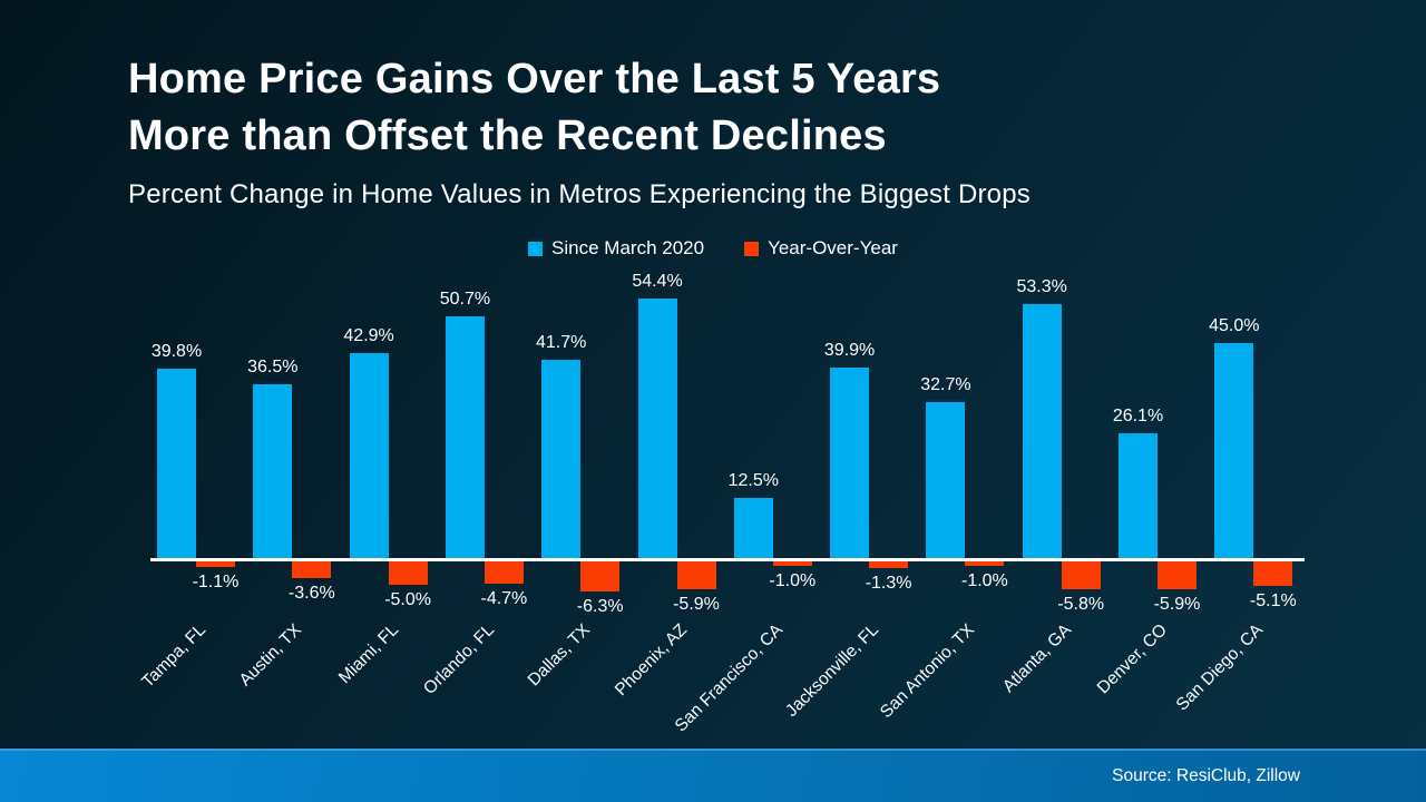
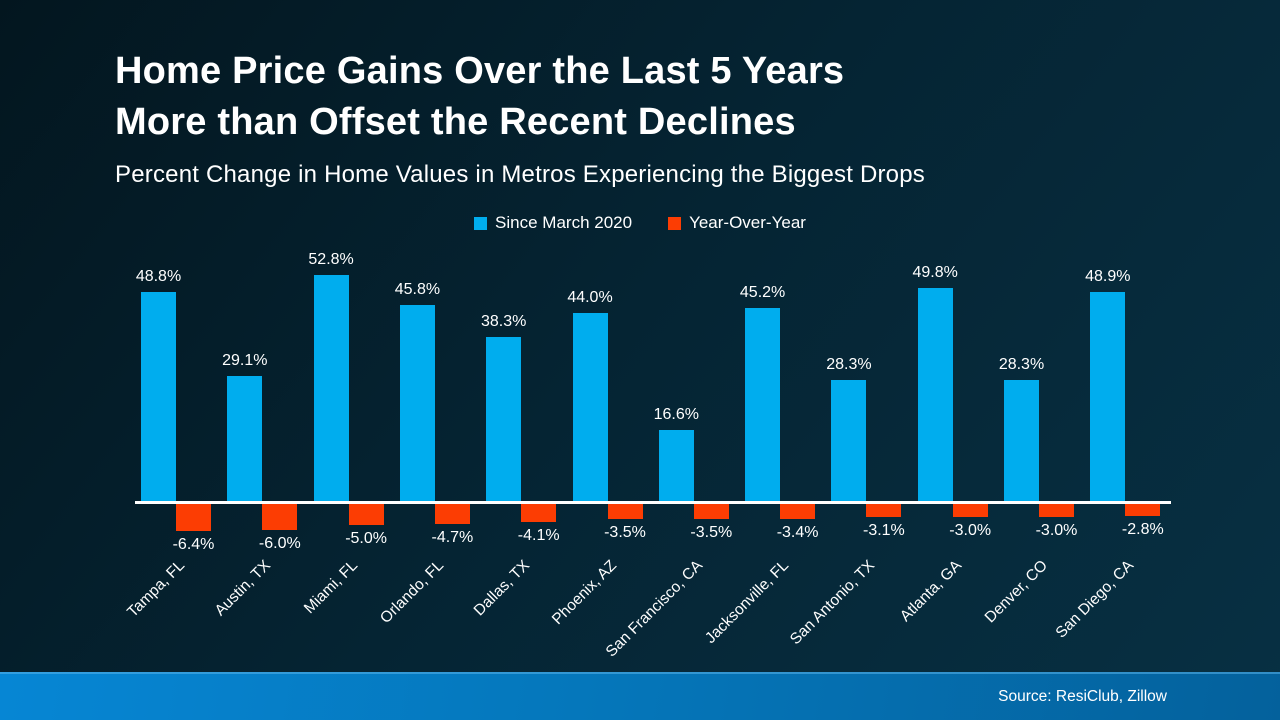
Since March 2020/Tampa, FL: 39.8% -> 48.8%
Year-Over-Year/Tampa, FL: -1.1% -> -6.4%
Since March 2020/Austin, TX: 36.5% -> 29.1%
Year-Over-Year/Austin, TX: -3.6% -> -6.0%
Since March 2020/Miami, FL: 42.9% -> 52.8%
Since March 2020/Orlando, FL: 50.7% -> 45.8%
Since March 2020/Dallas, TX: 41.7% -> 38.3%
Year-Over-Year/Dallas, TX: -6.3% -> -4.1%
Since March 2020/Phoenix, AZ: 54.4% -> 44.0%
Year-Over-Year/Phoenix, AZ: -5.9% -> -3.5%
Since March 2020/San Francisco, CA: 12.5% -> 16.6%
Year-Over-Year/San Francisco, CA: -1.0% -> -3.5%
Since March 2020/Jacksonville, FL: 39.9% -> 45.2%
Year-Over-Year/Jacksonville, FL: -1.3% -> -3.4%
Since March 2020/San Antonio, TX: 32.7% -> 28.3%
Year-Over-Year/San Antonio, TX: -1.0% -> -3.1%
Since March 2020/Atlanta, GA: 53.3% -> 49.8%
Year-Over-Year/Atlanta, GA: -5.8% -> -3.0%
Since March 2020/Denver, CO: 26.1% -> 28.3%
Year-Over-Year/Denver, CO: -5.9% -> -3.0%
Since March 2020/San Diego, CA: 45.0% -> 48.9%
Year-Over-Year/San Diego, CA: -5.1% -> -2.8%
